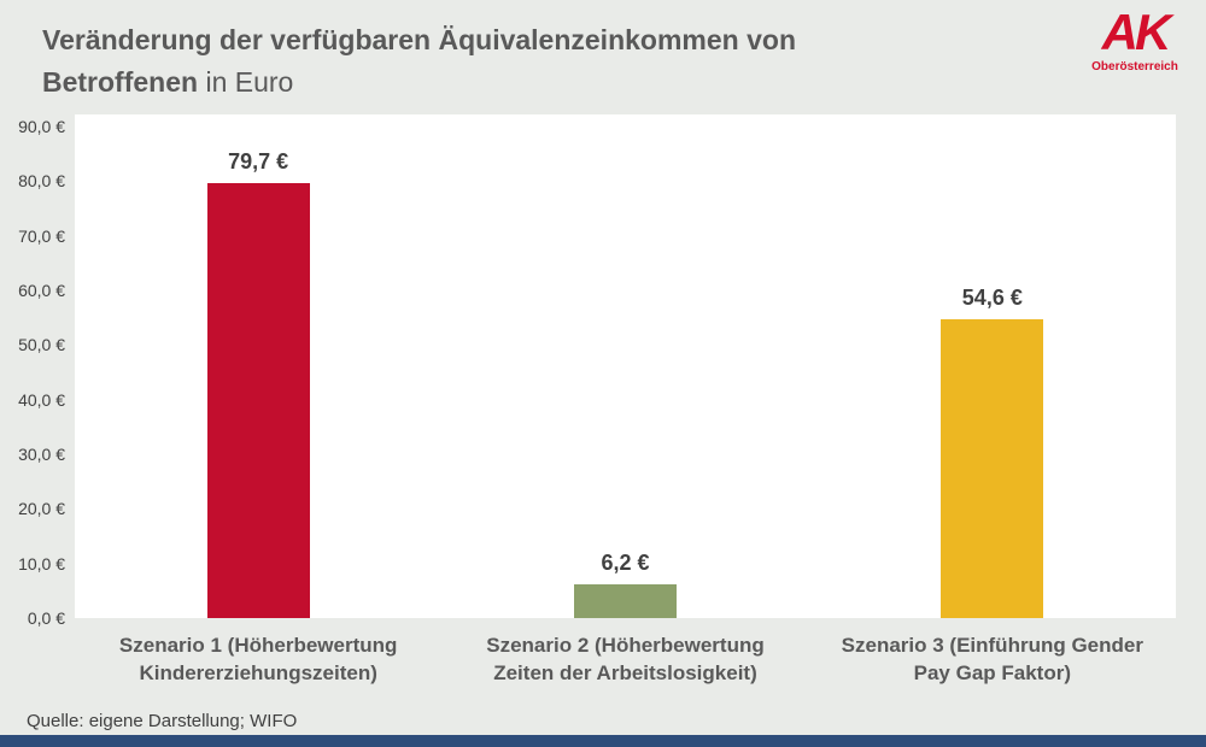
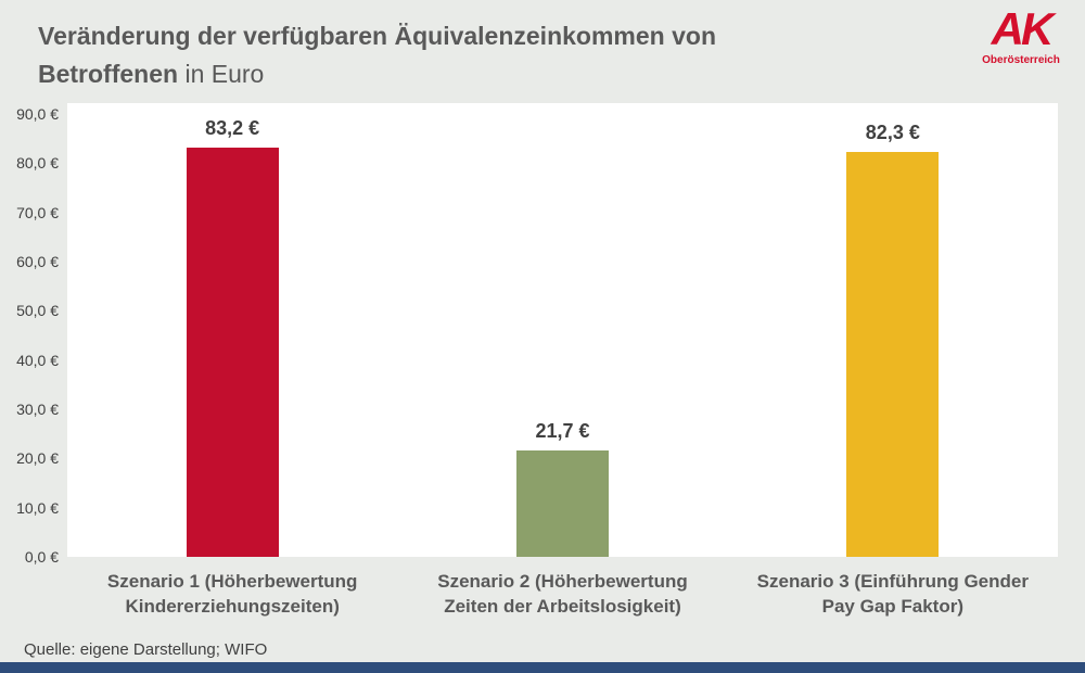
Szenario 1 (Höherbewertung Kindererziehungszeiten): 79,7 -> 83,2
Szenario 2 (Höherbewertung Zeiten der Arbeitslosigkeit): 6,2 -> 21,7
Szenario 3 (Einführung Gender Pay Gap Faktor): 54,6 -> 82,3
